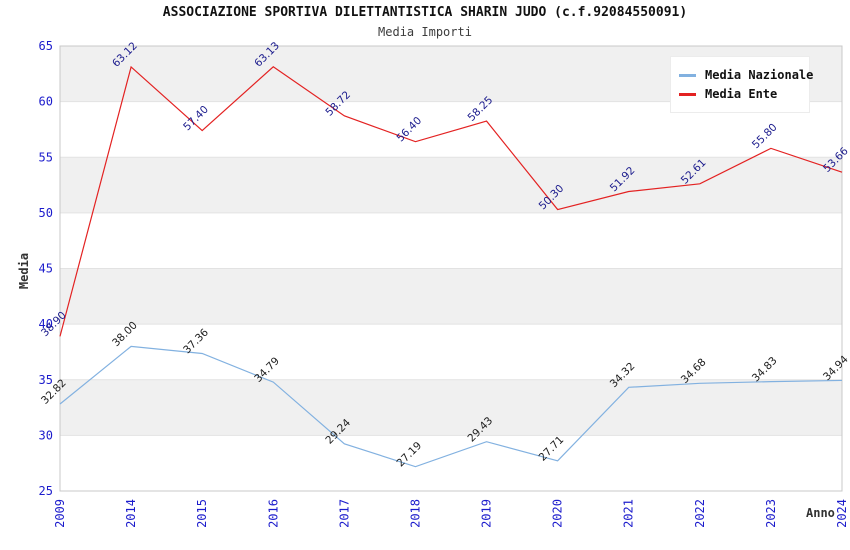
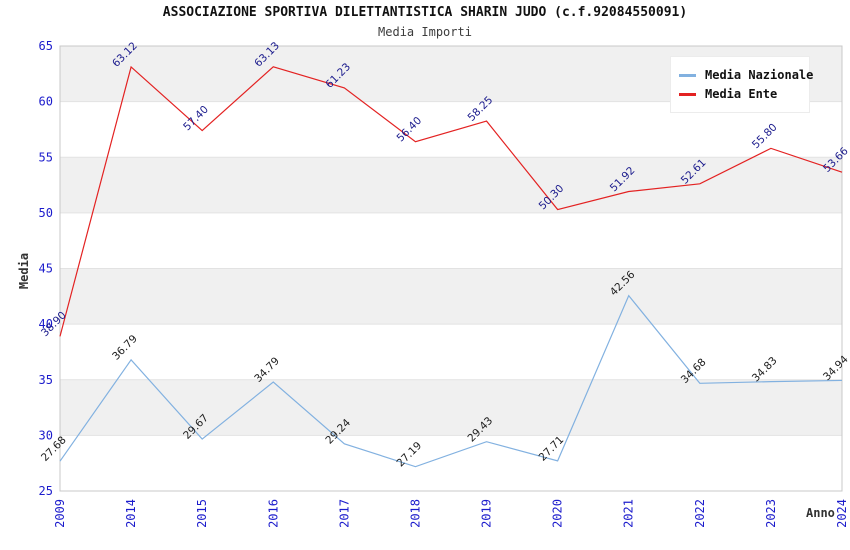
Media Nazionale/2009: 32.82 -> 27.68
Media Nazionale/2014: 38.00 -> 36.79
Media Nazionale/2015: 37.36 -> 29.67
Media Ente/2017: 58.72 -> 61.23
Media Nazionale/2021: 34.32 -> 42.56
